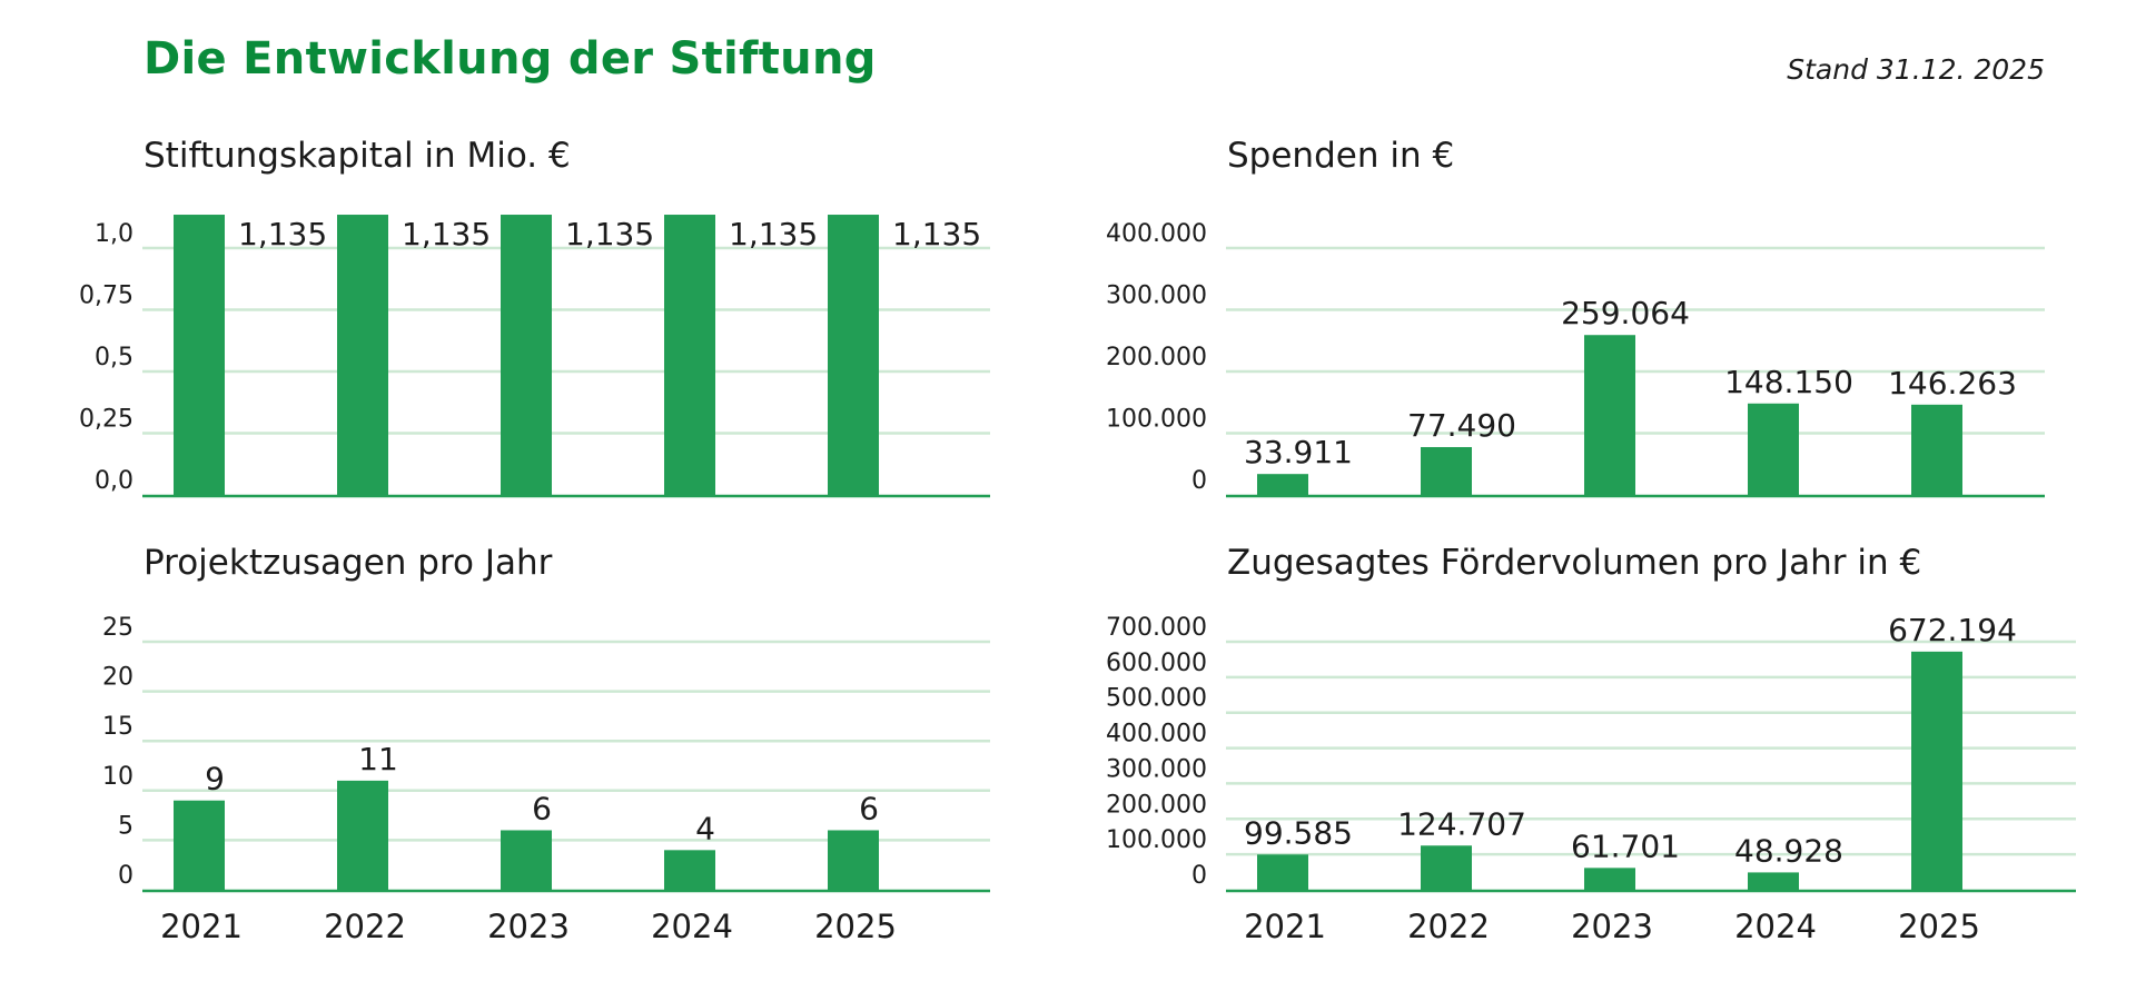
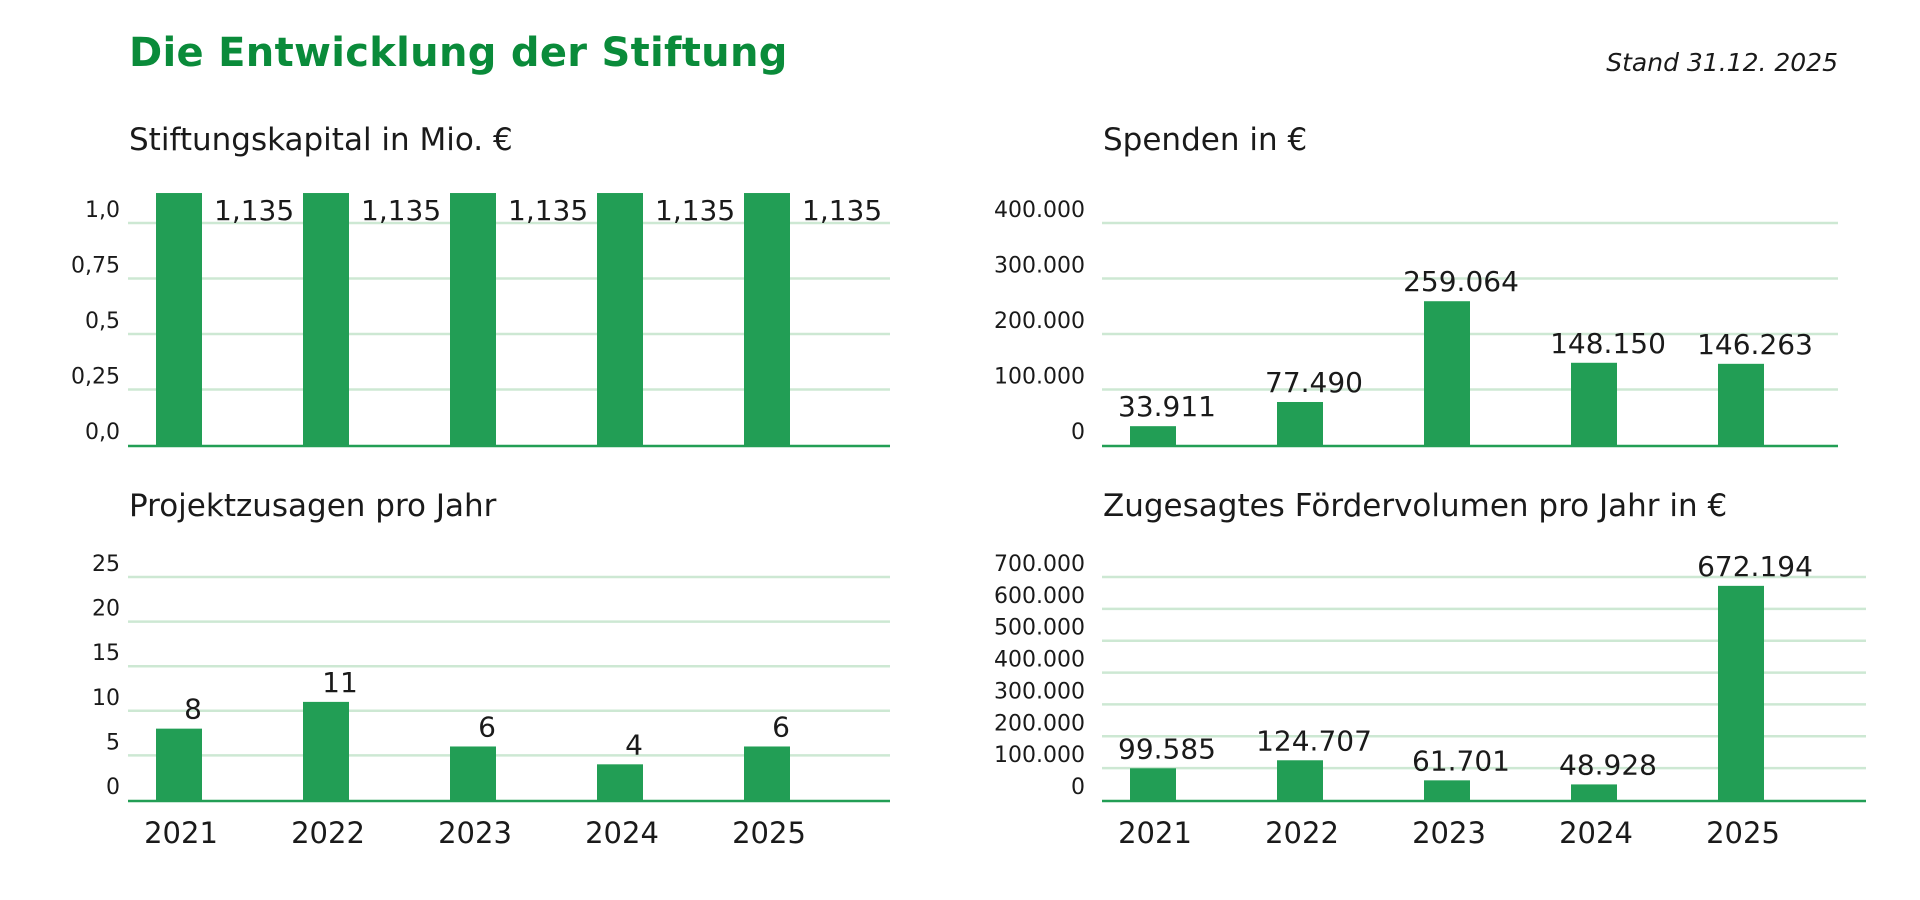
Projektzusagen pro Jahr/2021: 9 -> 8
